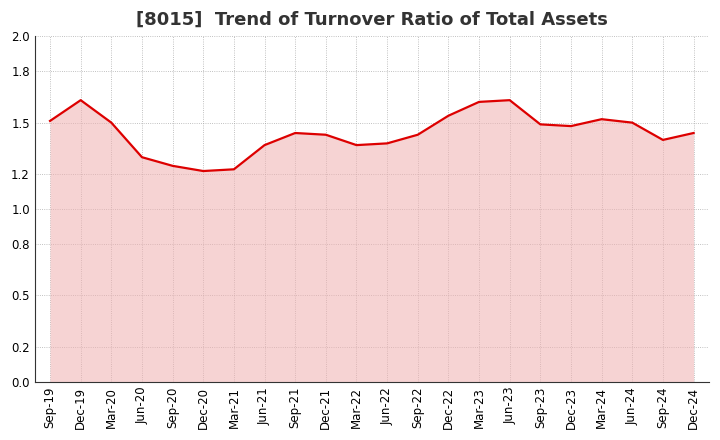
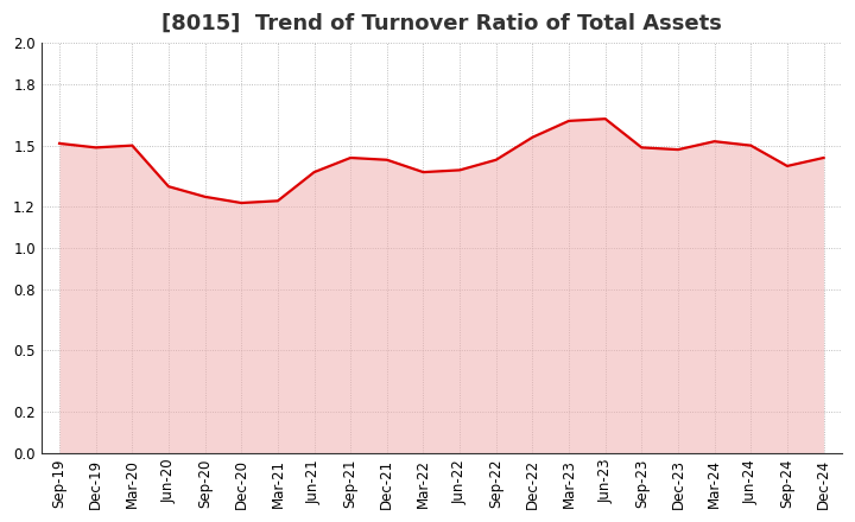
Dec-19: 1.63 -> 1.49
